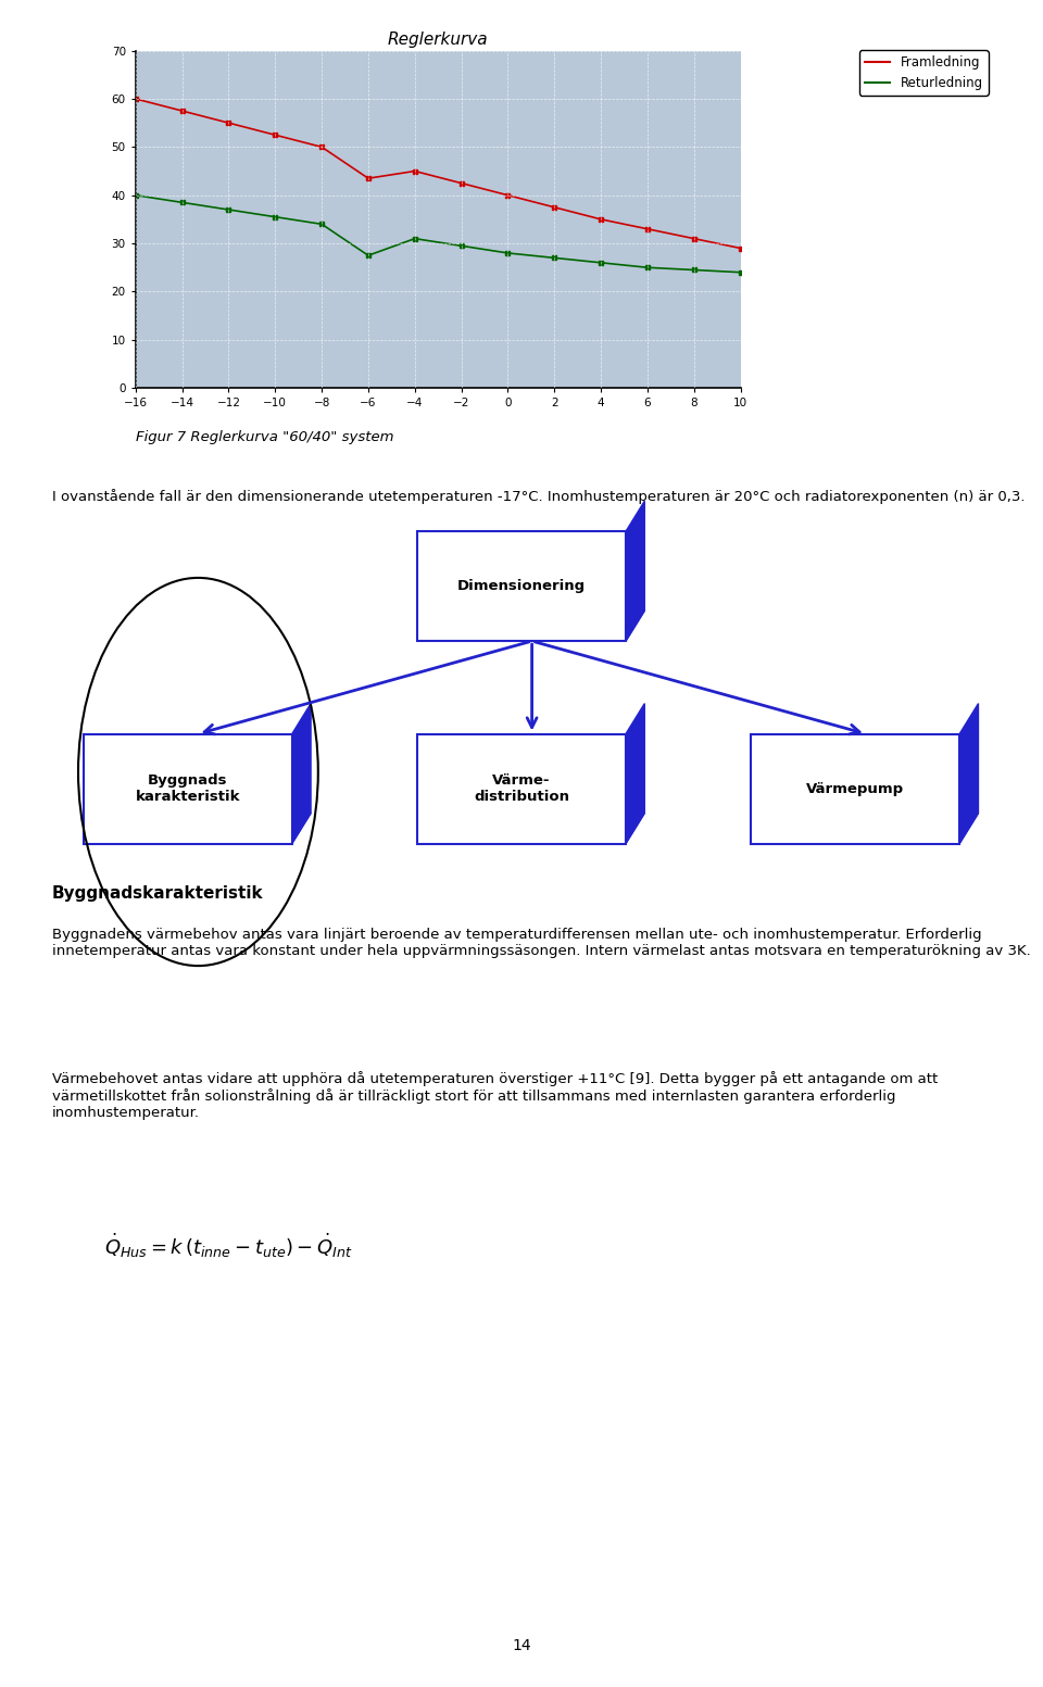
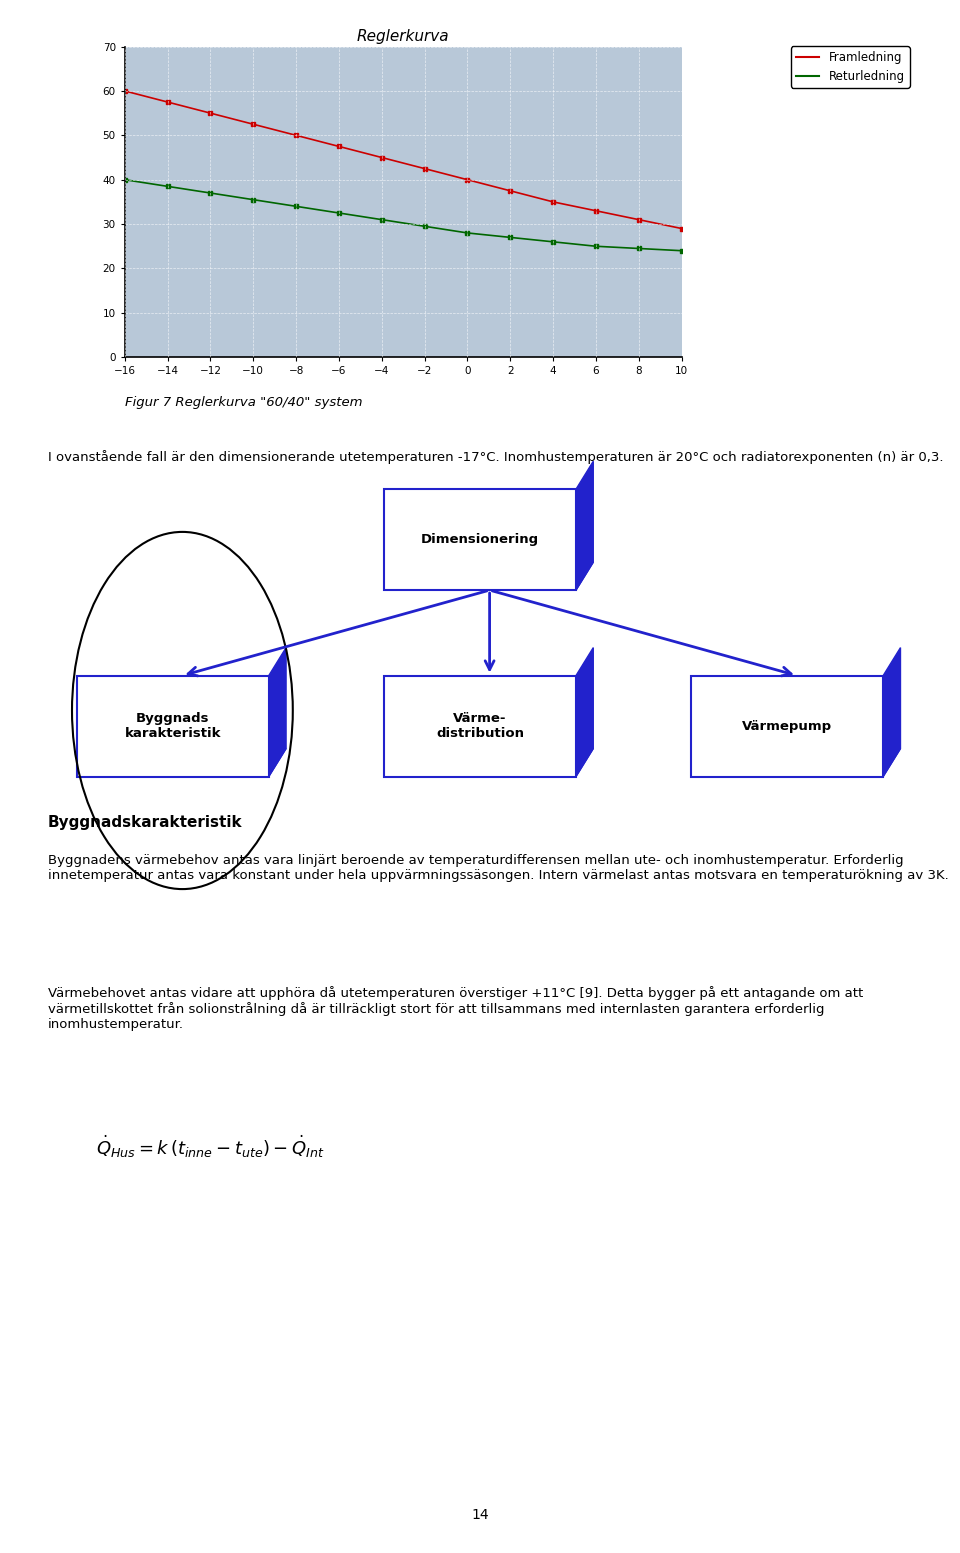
Framledning/−6: 43.5 -> 47.5
Returledning/−6: 27.5 -> 32.5
